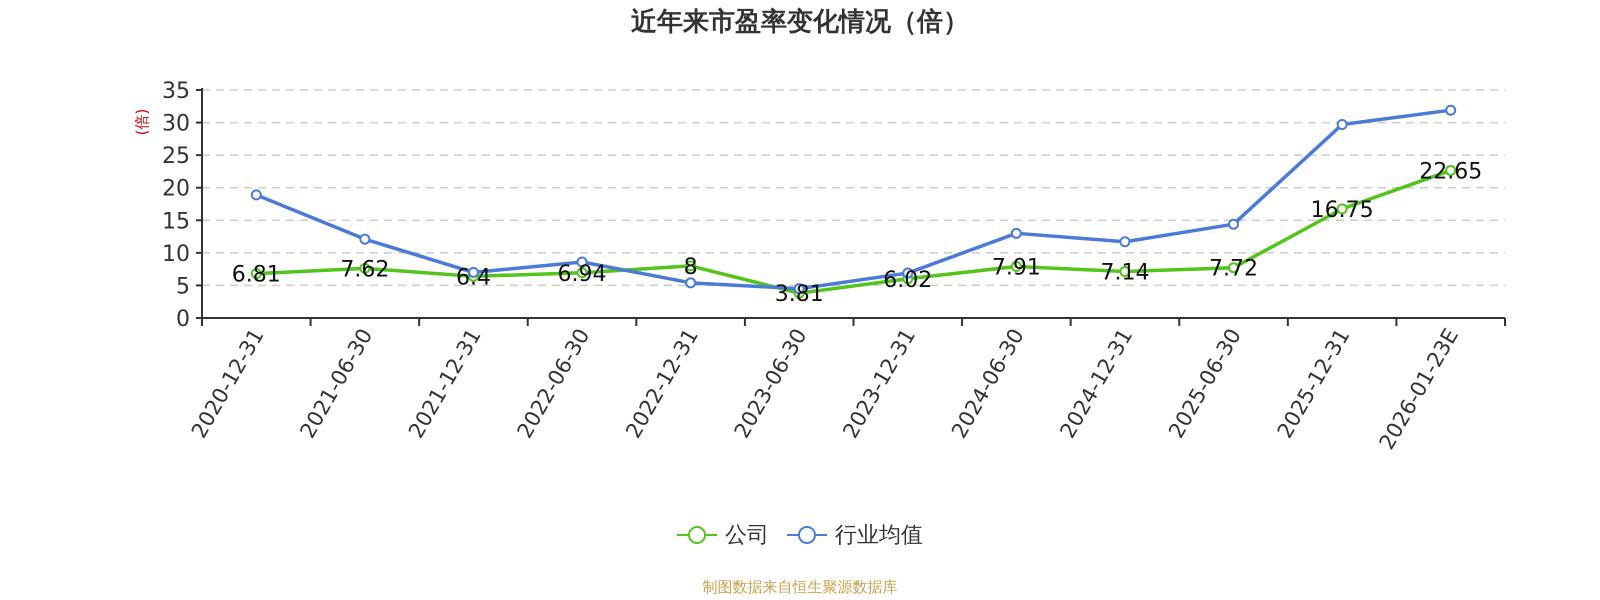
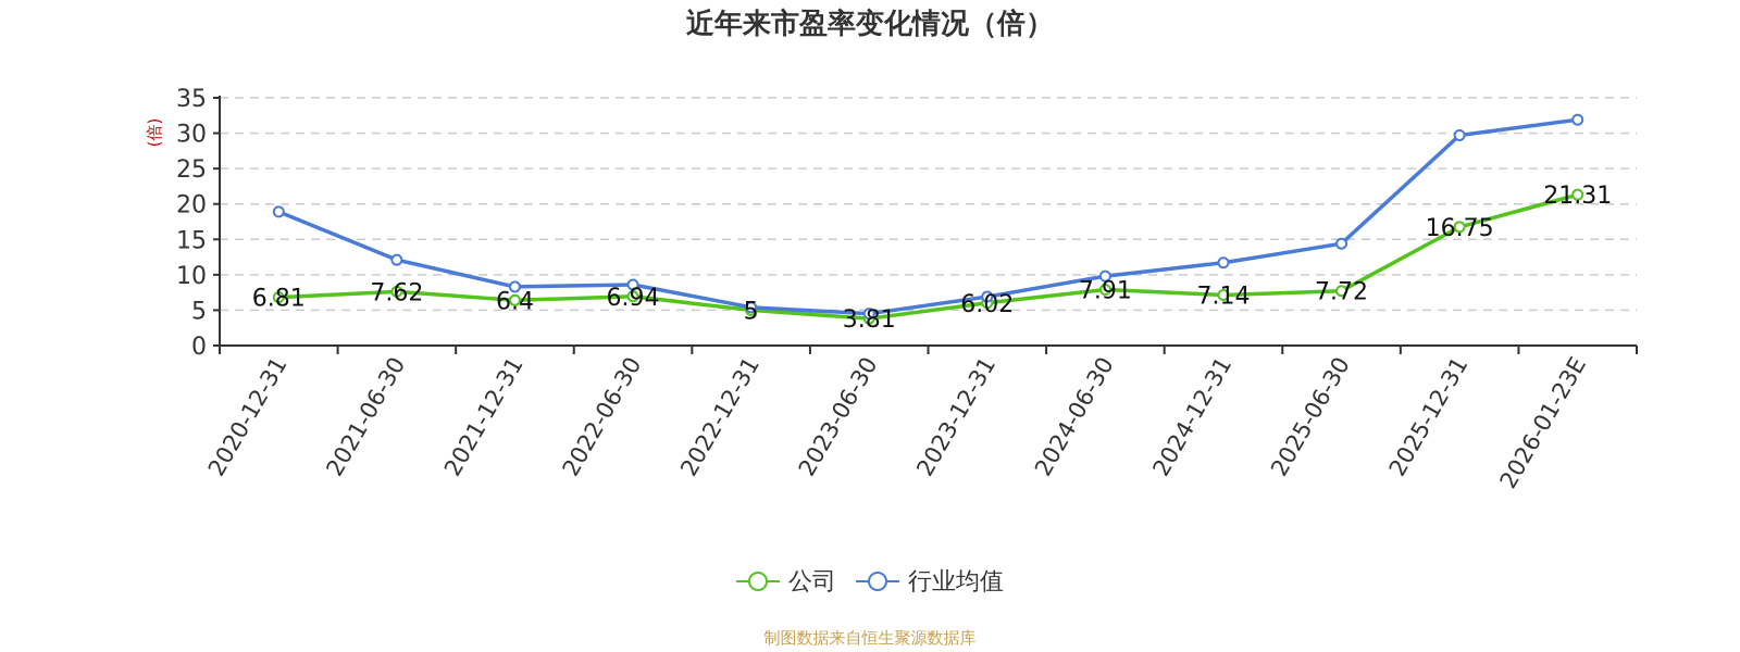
行业均值/2021-12-31: 7 -> 8
公司/2022-12-31: 8 -> 5
行业均值/2024-06-30: 13 -> 10
公司/2026-01-23E: 22.65 -> 21.31
